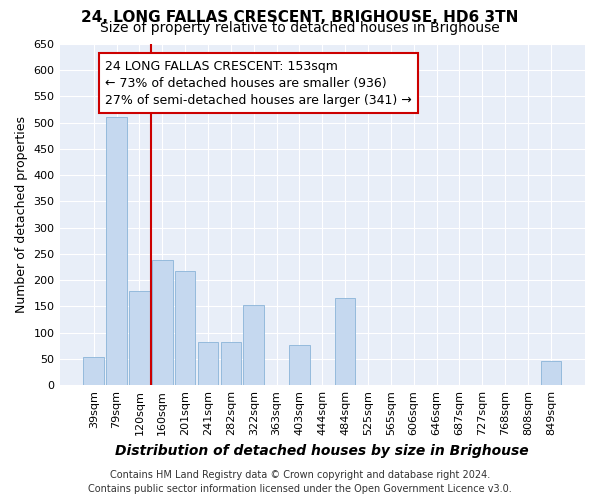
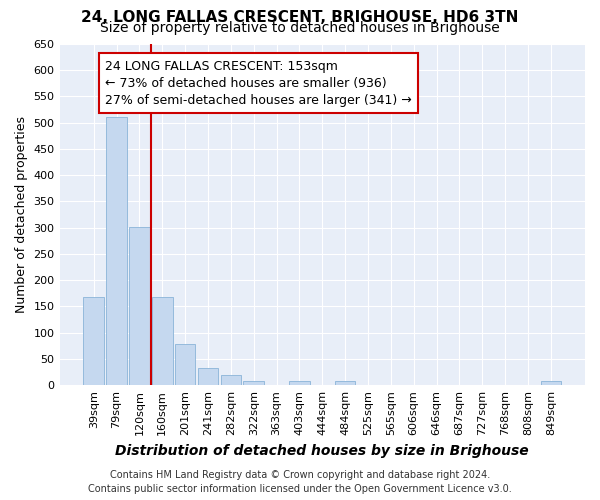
39sqm: 54 -> 168
120sqm: 180 -> 302
160sqm: 238 -> 168
201sqm: 218 -> 78
241sqm: 82 -> 32
282sqm: 82 -> 20
322sqm: 152 -> 8
403sqm: 76 -> 8
484sqm: 166 -> 8
849sqm: 46 -> 8
